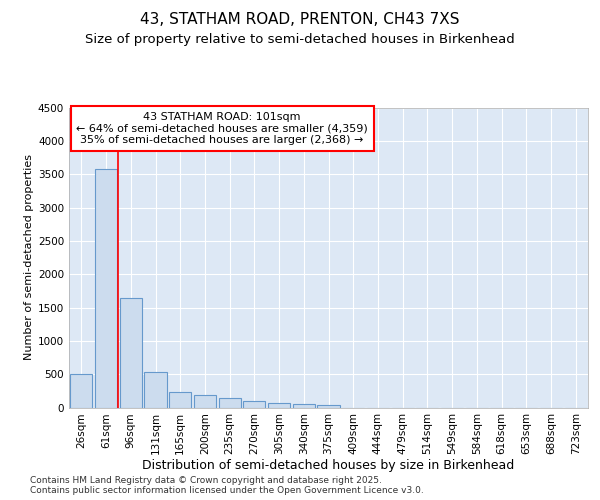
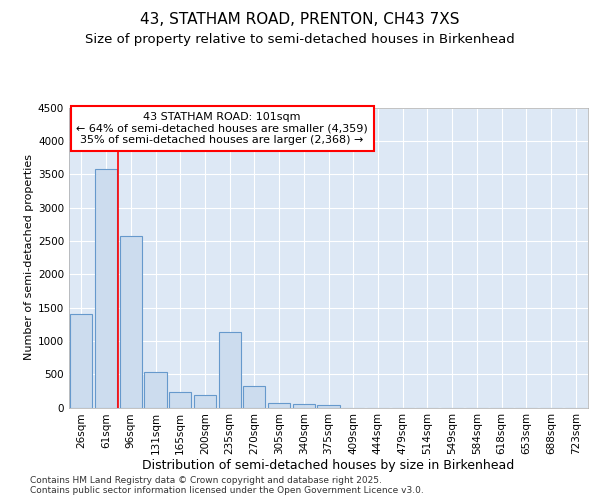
26sqm: 510 -> 1400
96sqm: 1650 -> 2580
235sqm: 140 -> 1140
270sqm: 100 -> 320
